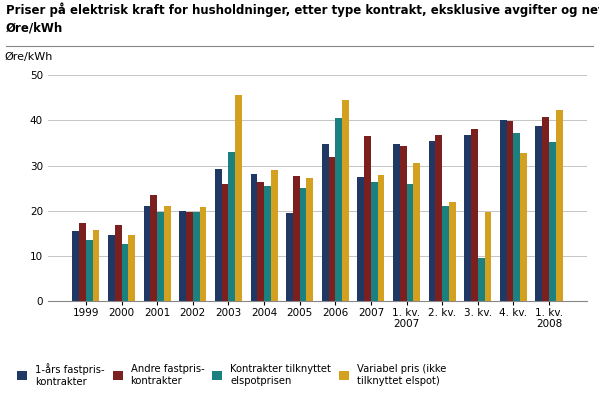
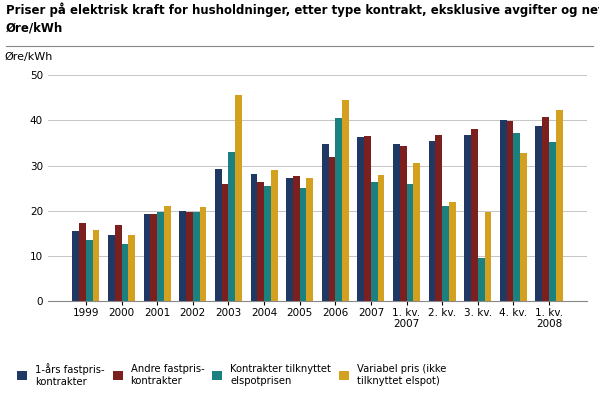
1-års fastpris- kontrakter/2001: 21.0 -> 19.2
Andre fastpris- kontrakter/2001: 23.5 -> 19.3
1-års fastpris- kontrakter/2005: 19.5 -> 27.3
1-års fastpris- kontrakter/2007: 27.5 -> 36.3
